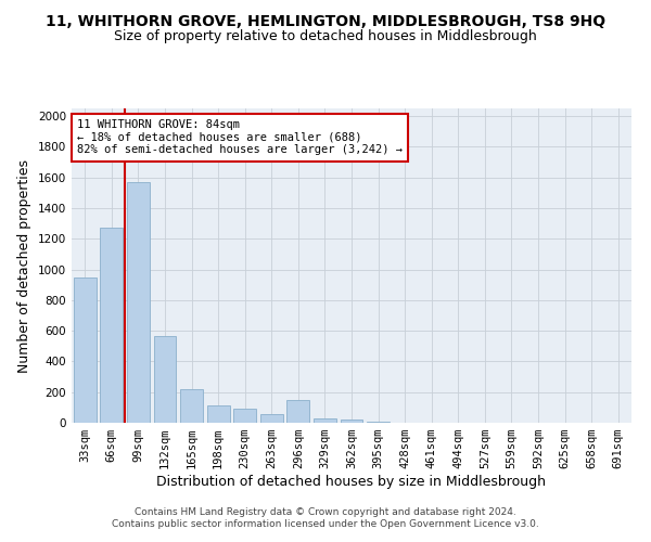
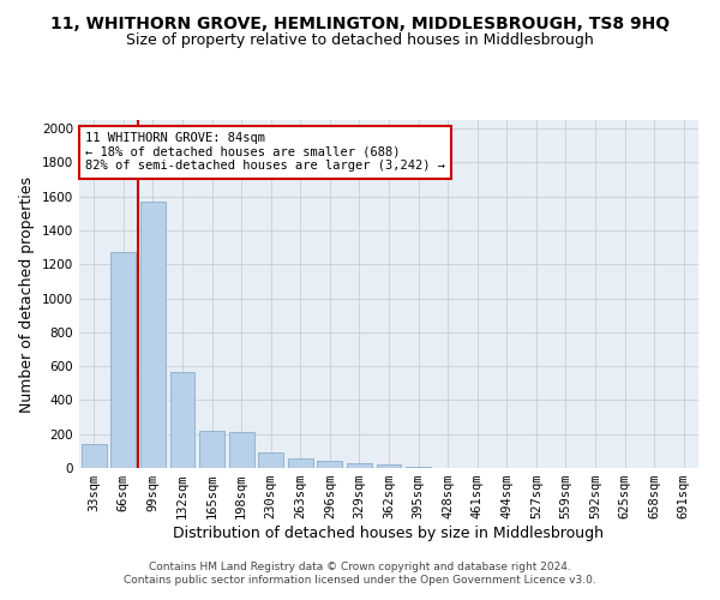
33sqm: 950 -> 140
198sqm: 110 -> 220
296sqm: 150 -> 40
